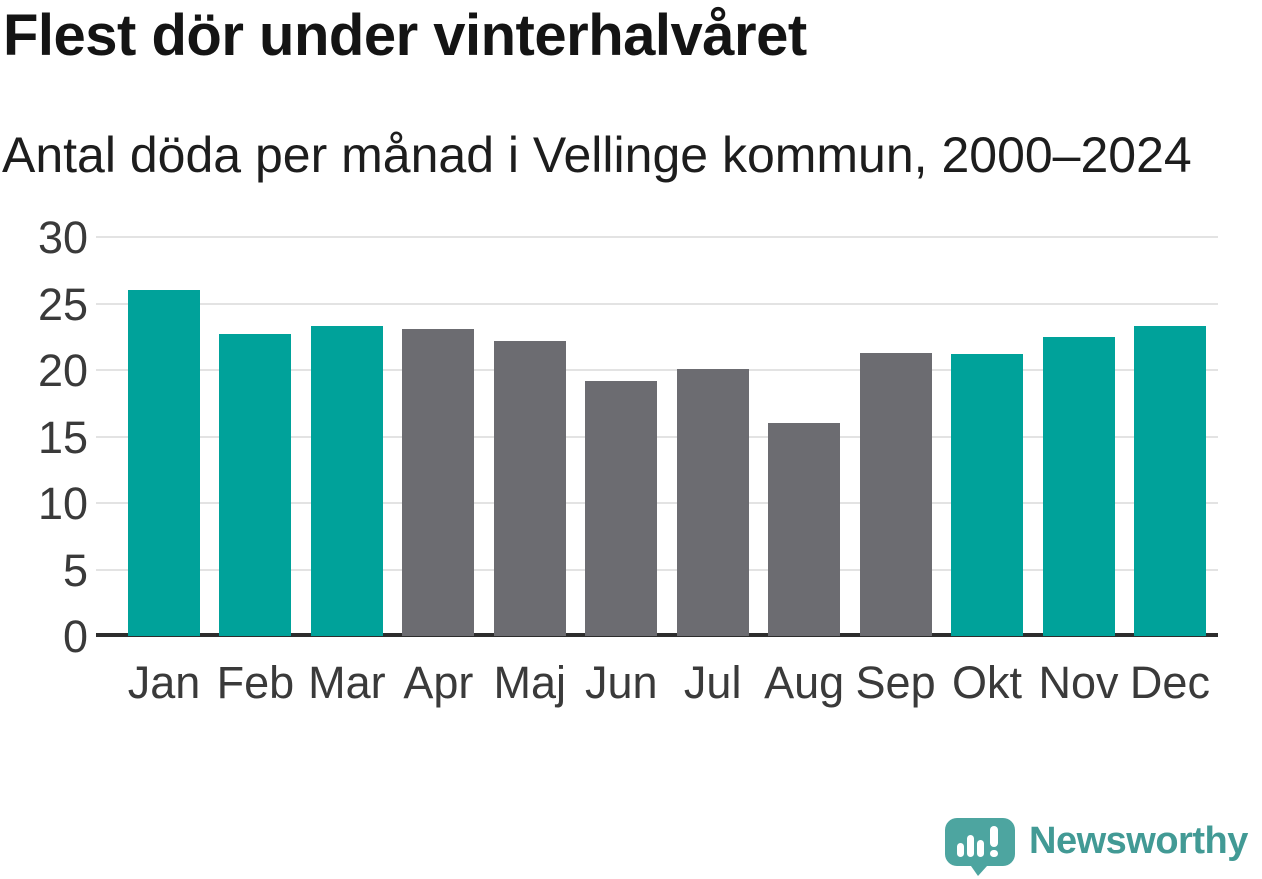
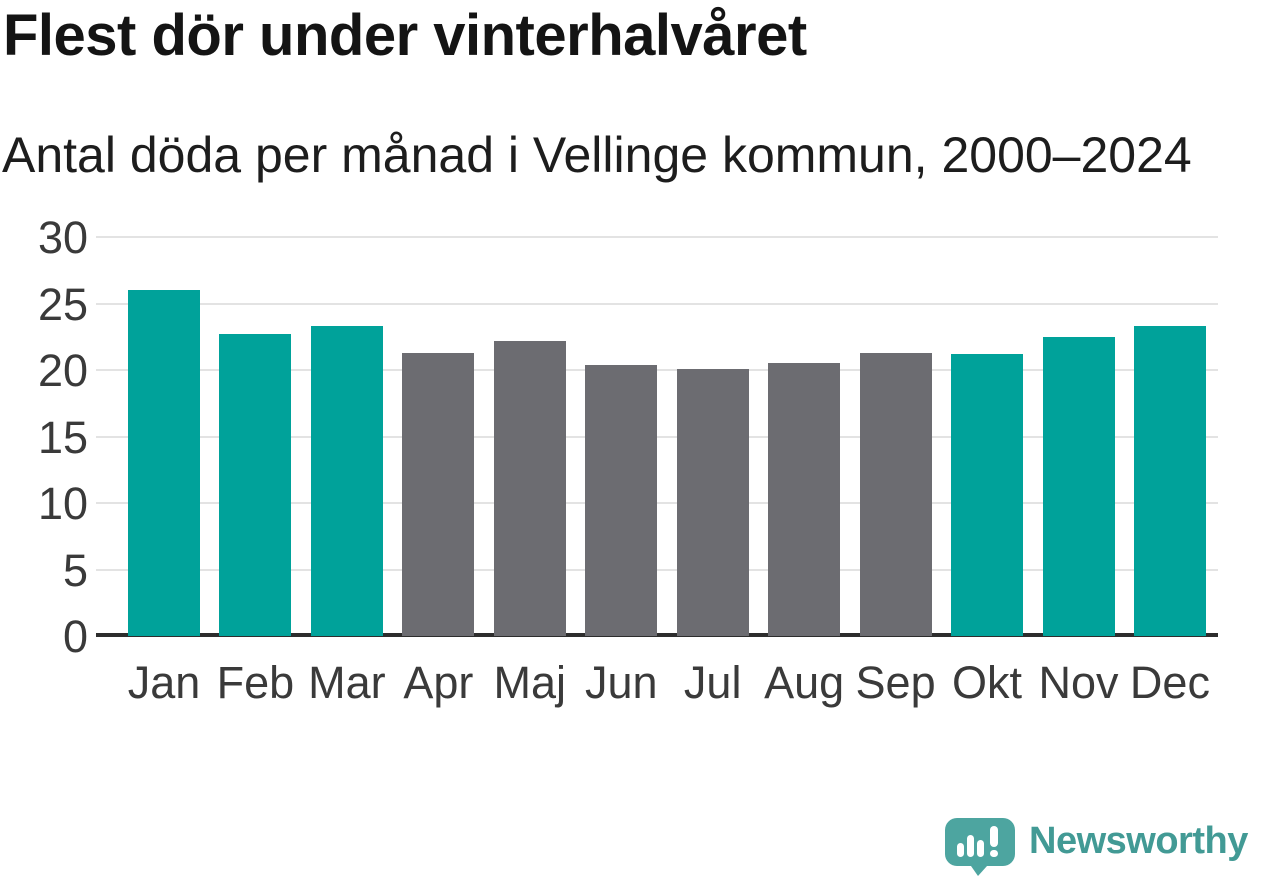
Apr: 23.1 -> 21.3
Jun: 19.2 -> 20.4
Aug: 16.0 -> 20.5
